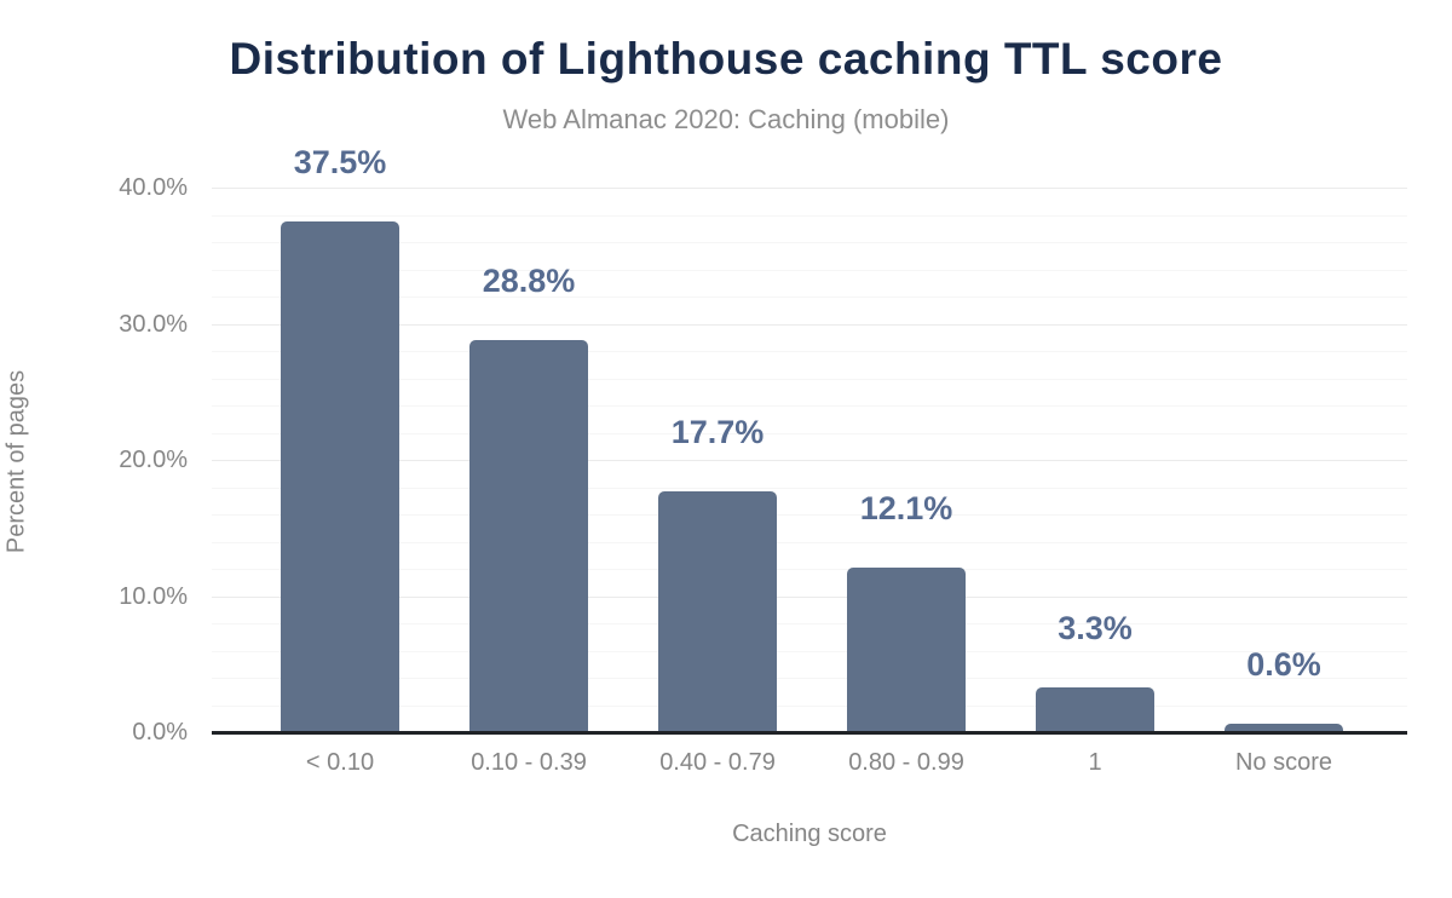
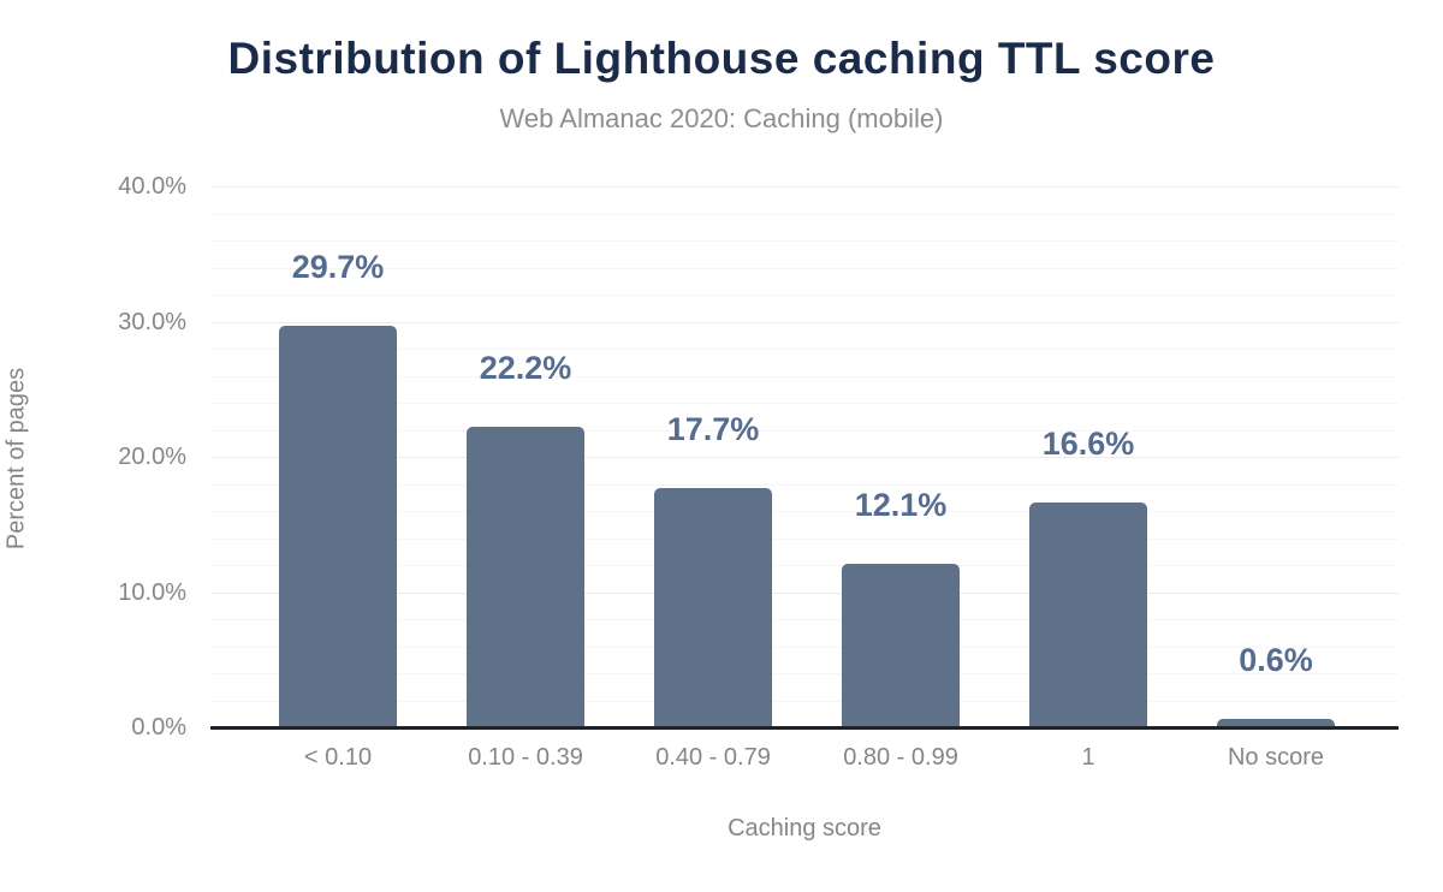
< 0.10: 37.5% -> 29.7%
0.10 - 0.39: 28.8% -> 22.2%
1: 3.3% -> 16.6%
